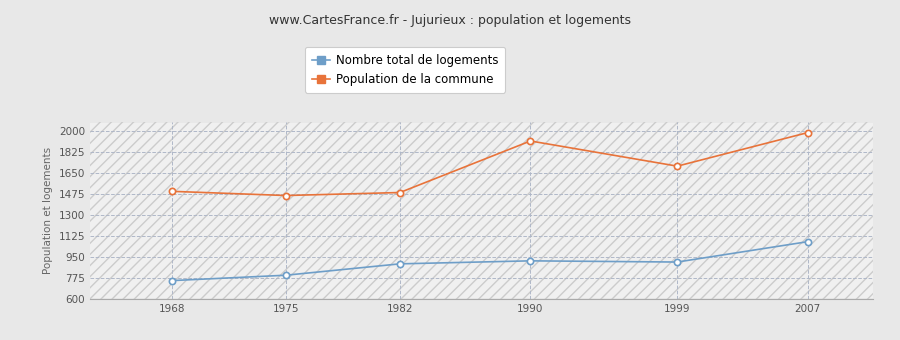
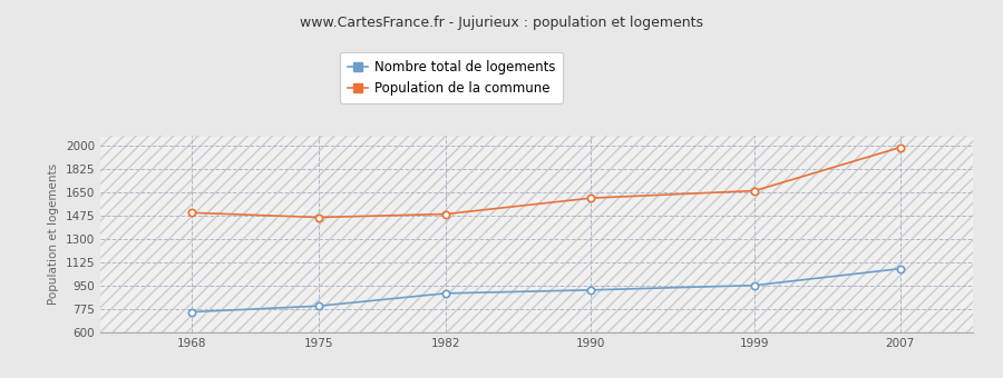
Population de la commune/1990: 1920 -> 1610
Nombre total de logements/1999: 910 -> 960
Population de la commune/1999: 1710 -> 1660
